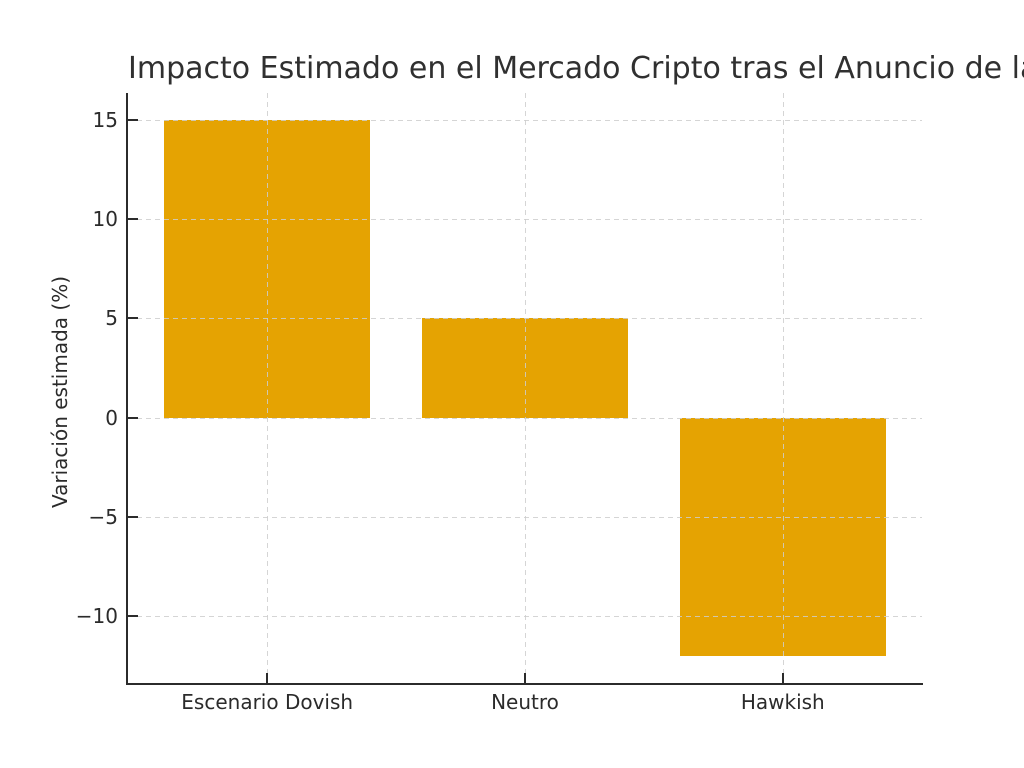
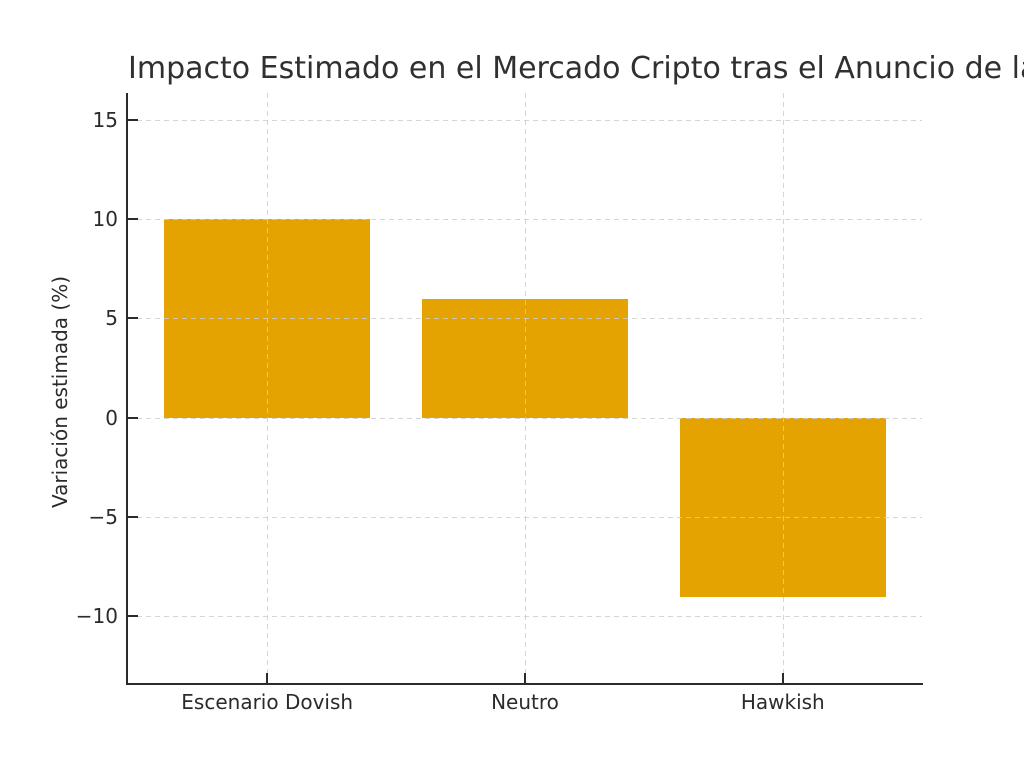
Escenario Dovish: 15 -> 10
Neutro: 5 -> 6
Hawkish: -12 -> -9
